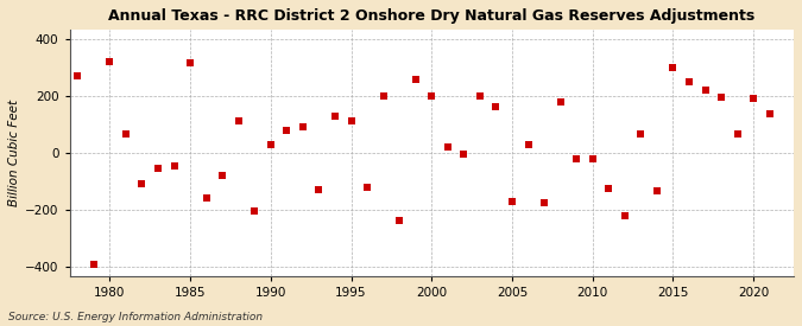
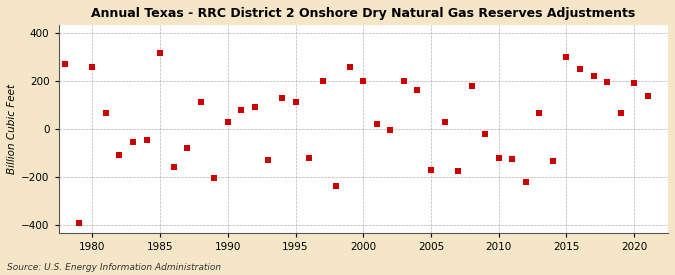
1980: 320 -> 255
2010: -20 -> -120
